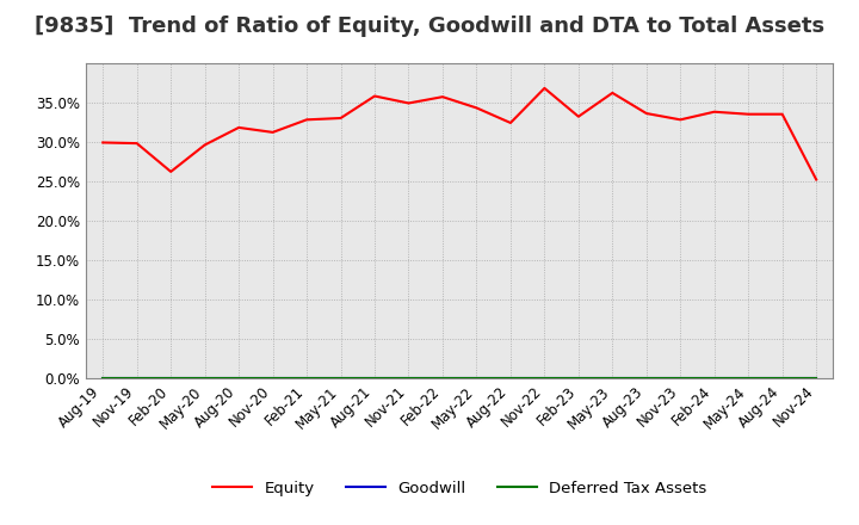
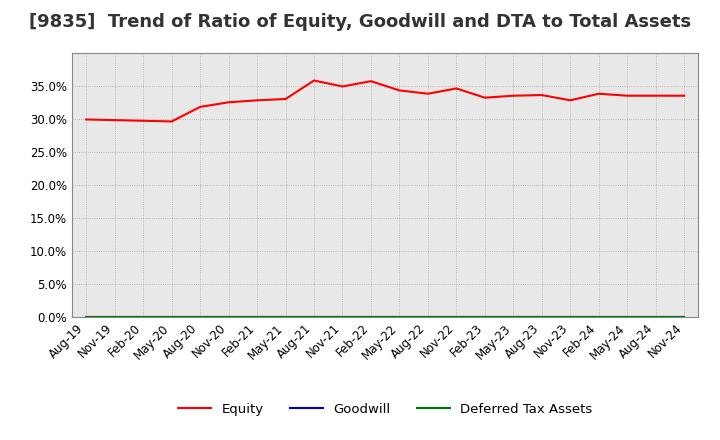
Equity/Feb-20: 26.2% -> 29.7%
Equity/Nov-20: 31.2% -> 32.5%
Equity/Aug-22: 32.4% -> 33.8%
Equity/Nov-22: 36.8% -> 34.6%
Equity/May-23: 36.2% -> 33.5%
Equity/Nov-24: 25.2% -> 33.5%
